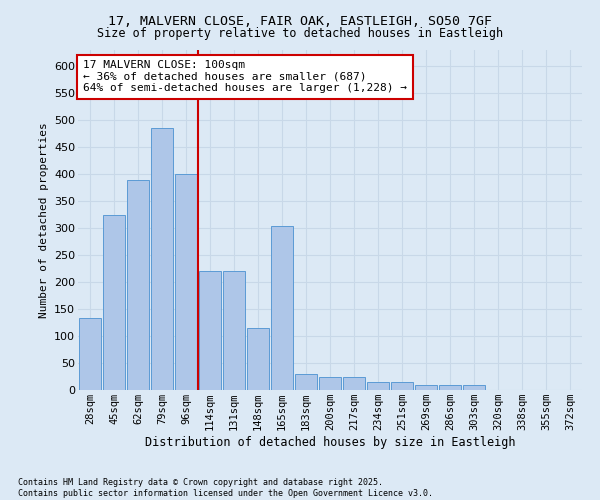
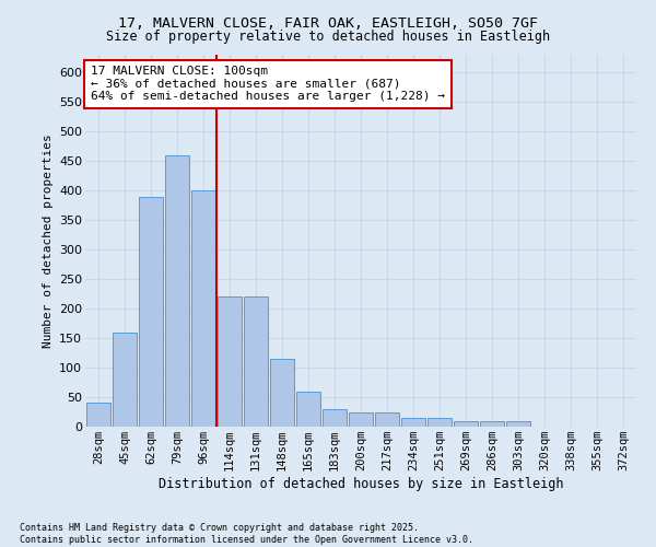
28sqm: 134 -> 40
45sqm: 324 -> 160
79sqm: 486 -> 460
165sqm: 304 -> 60
